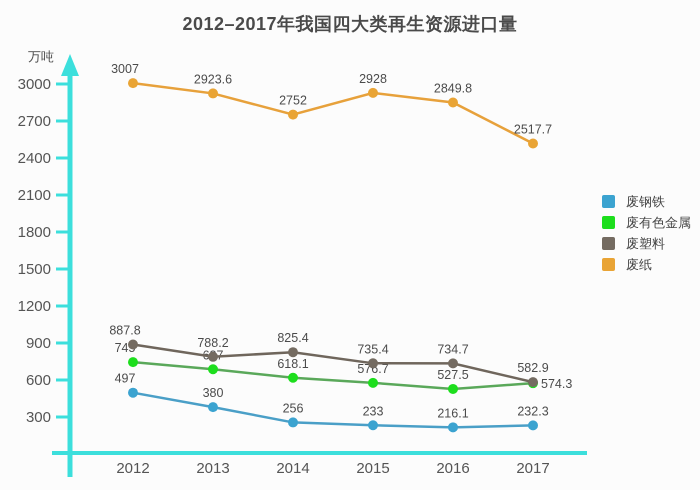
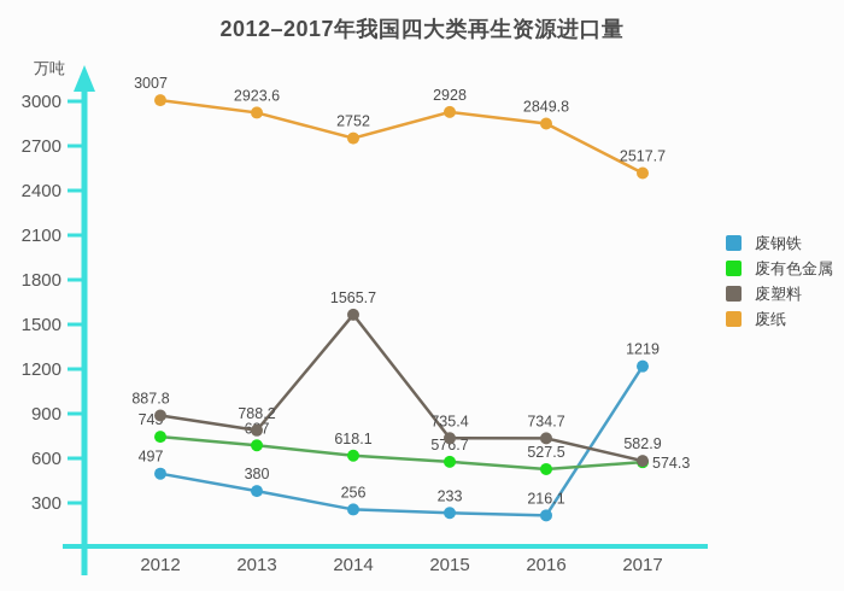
废塑料/2014: 825.4 -> 1565.7
废钢铁/2017: 232.3 -> 1219
